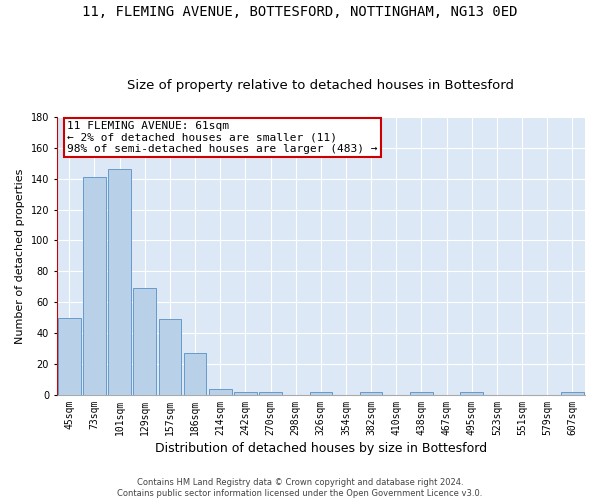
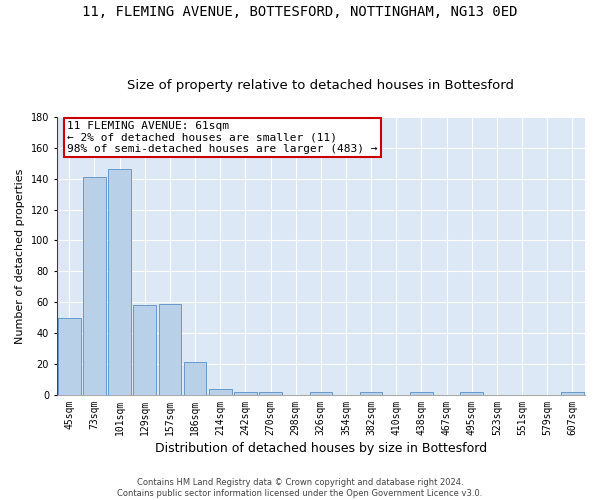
129sqm: 69 -> 58
157sqm: 49 -> 59
186sqm: 27 -> 21
